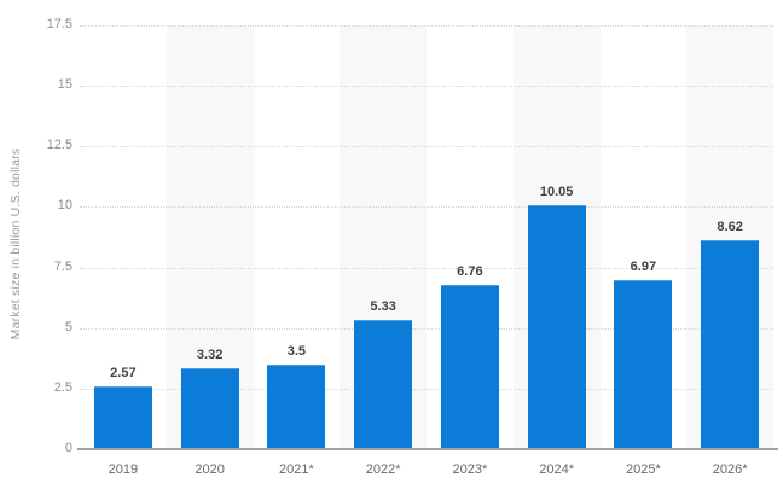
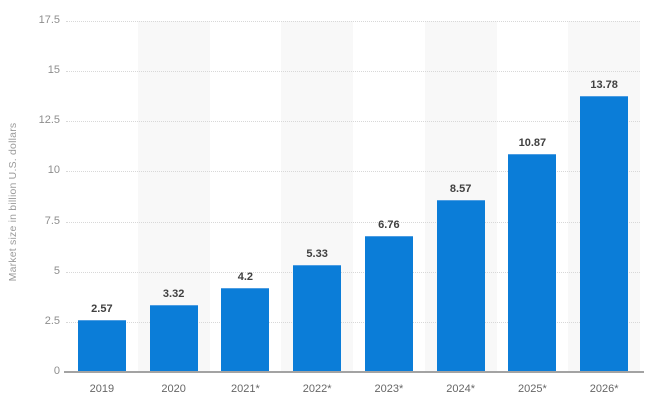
2021*: 3.5 -> 4.2
2024*: 10.05 -> 8.57
2025*: 6.97 -> 10.87
2026*: 8.62 -> 13.78
